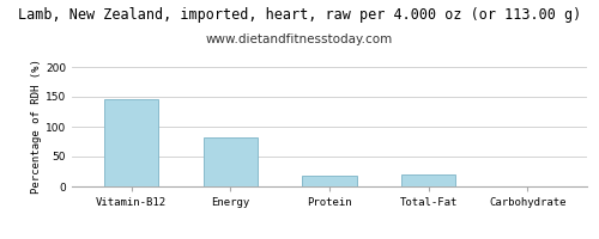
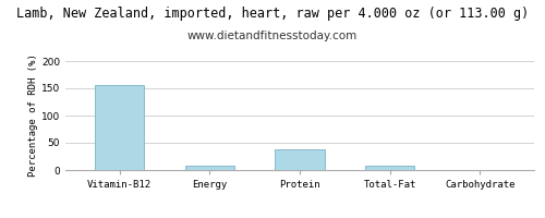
Vitamin-B12: 146 -> 157
Energy: 82 -> 8
Protein: 18 -> 38
Total-Fat: 20 -> 8
